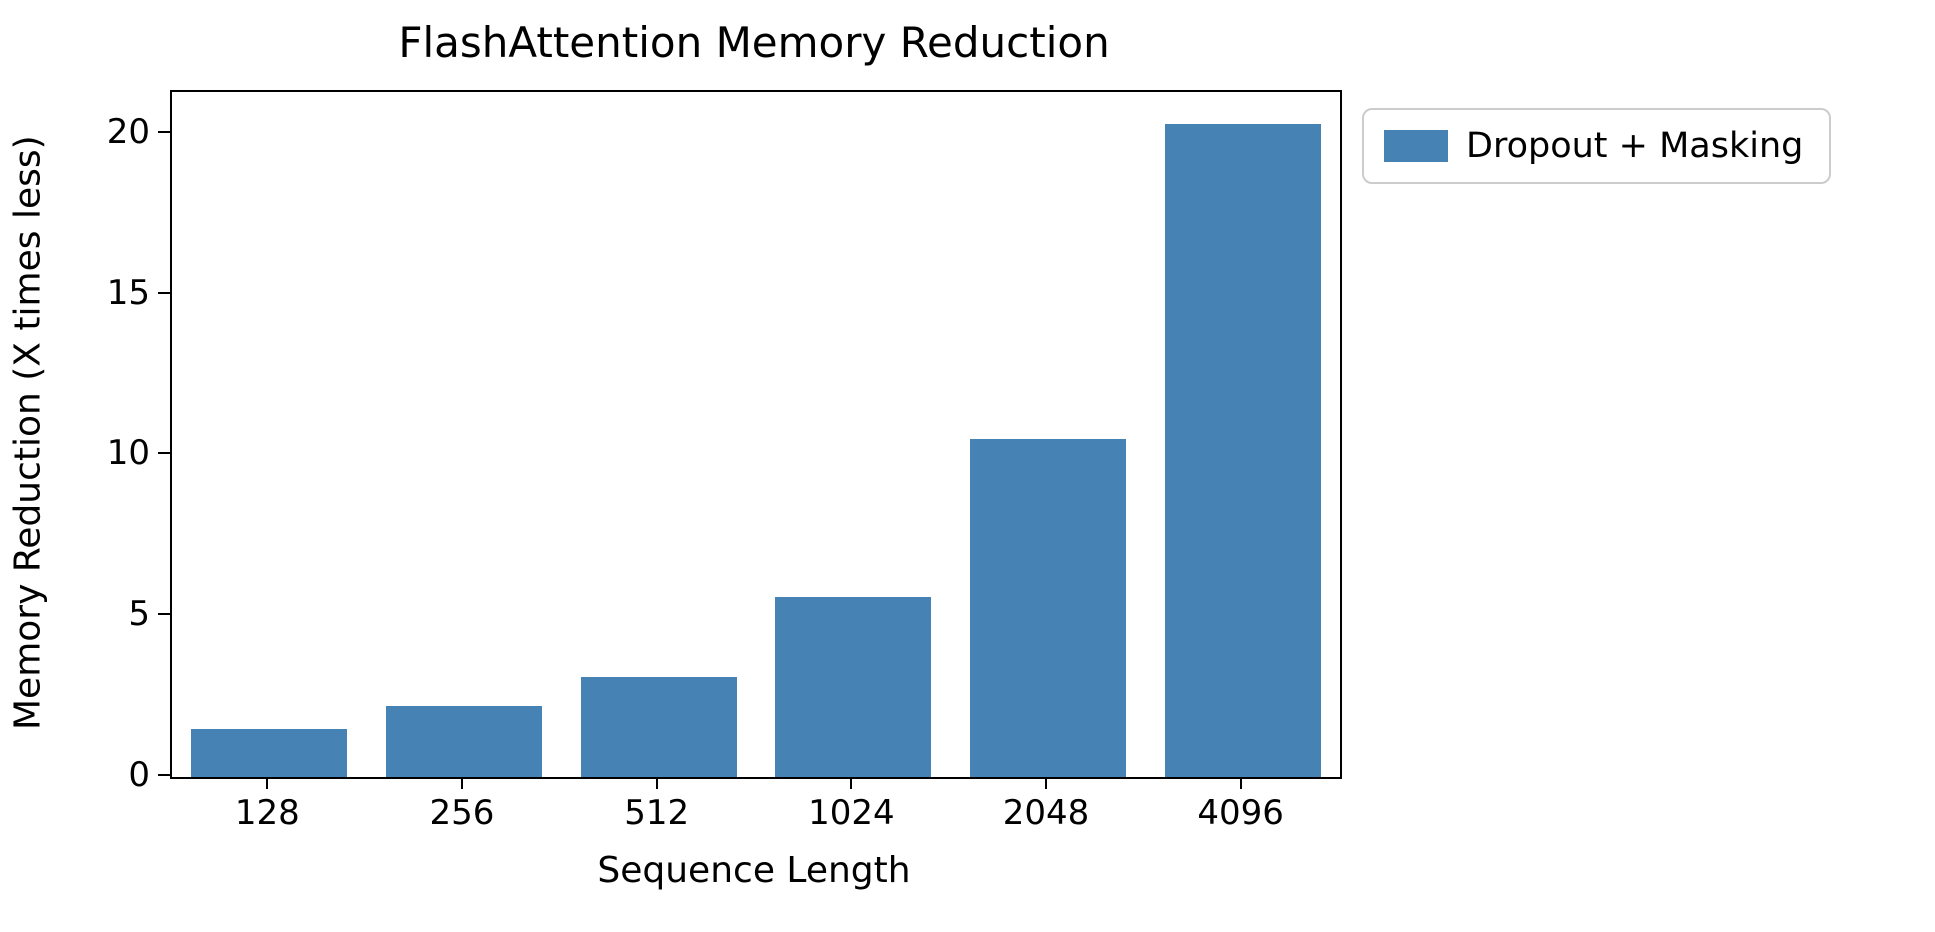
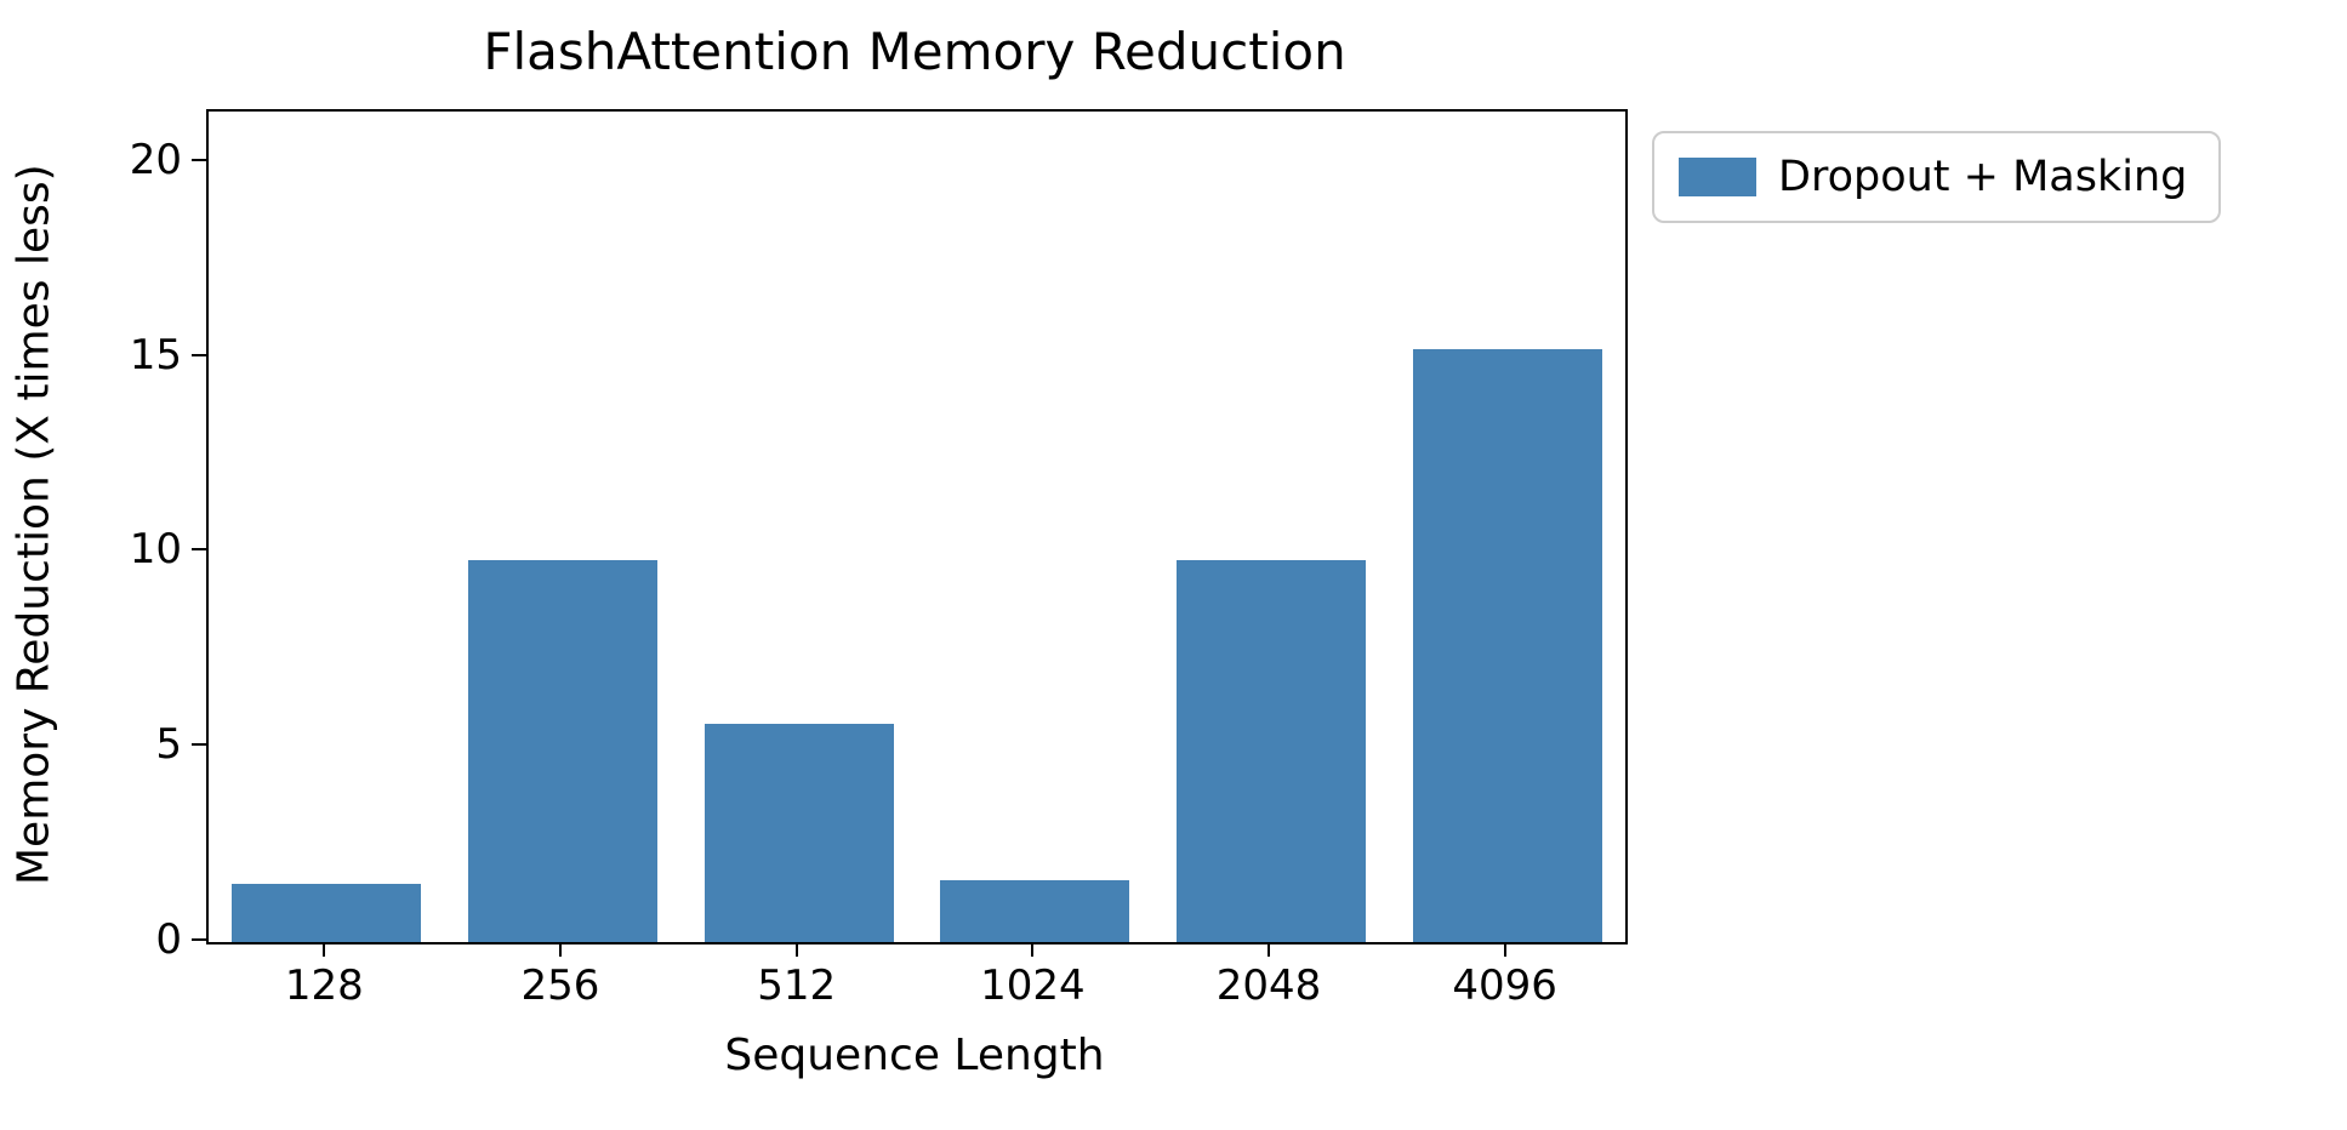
256: 2.2 -> 9.8
512: 3.1 -> 5.6
1024: 5.6 -> 1.6
2048: 10.5 -> 9.8
4096: 20.3 -> 15.2
